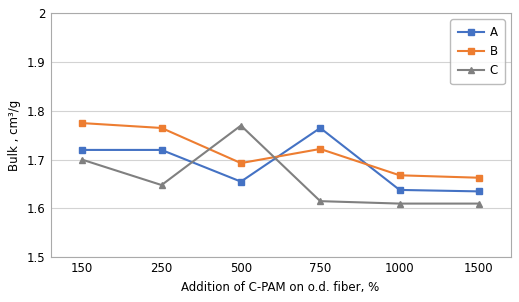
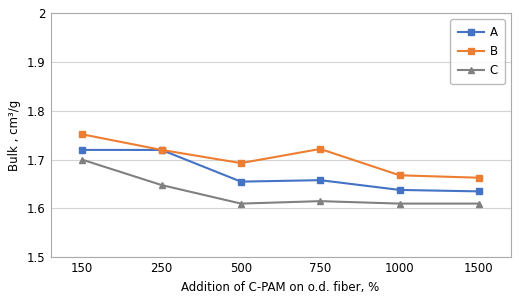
B/150: 1.775 -> 1.752
B/250: 1.765 -> 1.720
C/500: 1.770 -> 1.610
A/750: 1.765 -> 1.658
